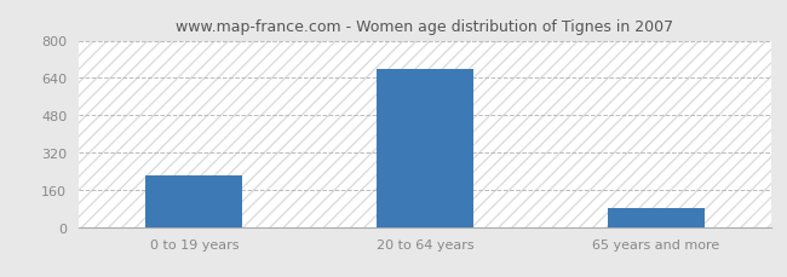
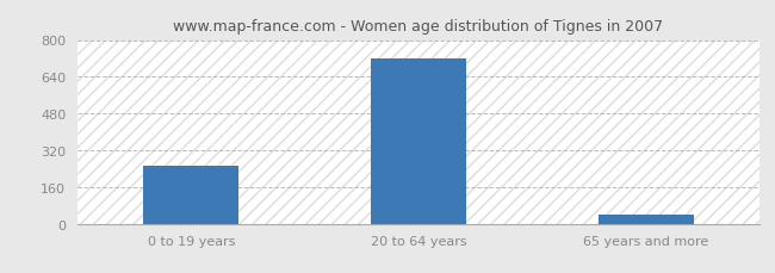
0 to 19 years: 220 -> 250
20 to 64 years: 680 -> 720
65 years and more: 80 -> 40
